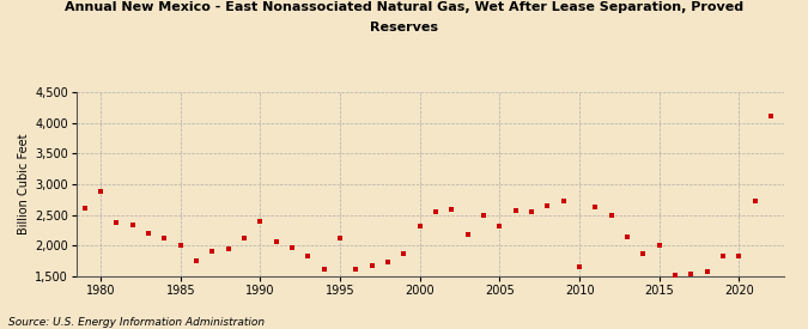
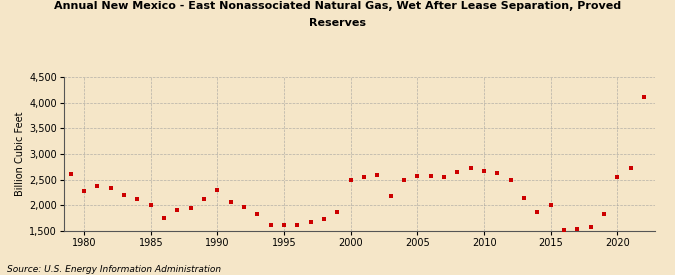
1980: 2,880 -> 2,270
1990: 2,400 -> 2,300
1995: 2,120 -> 1,610
2000: 2,320 -> 2,500
2005: 2,320 -> 2,580
2010: 1,660 -> 2,660
2020: 1,840 -> 2,560
